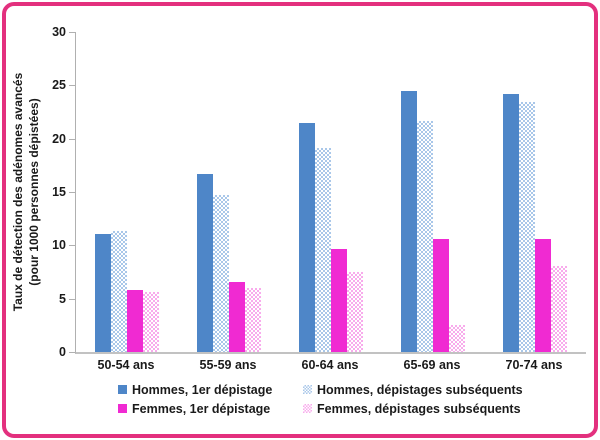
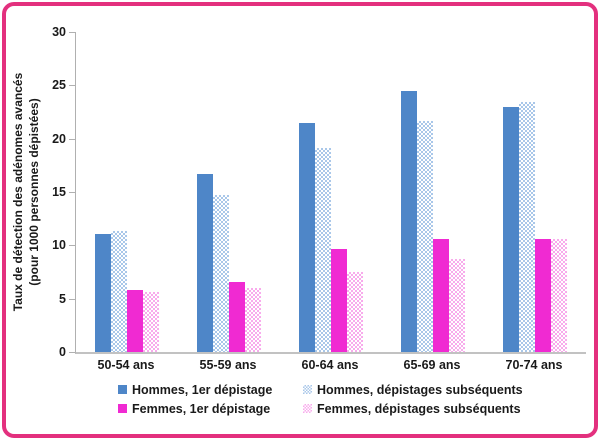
Femmes, dépistages subséquents/65-69 ans: 2.5 -> 8.7
Hommes, 1er dépistage/70-74 ans: 24.2 -> 23.0
Femmes, dépistages subséquents/70-74 ans: 8.1 -> 10.6
